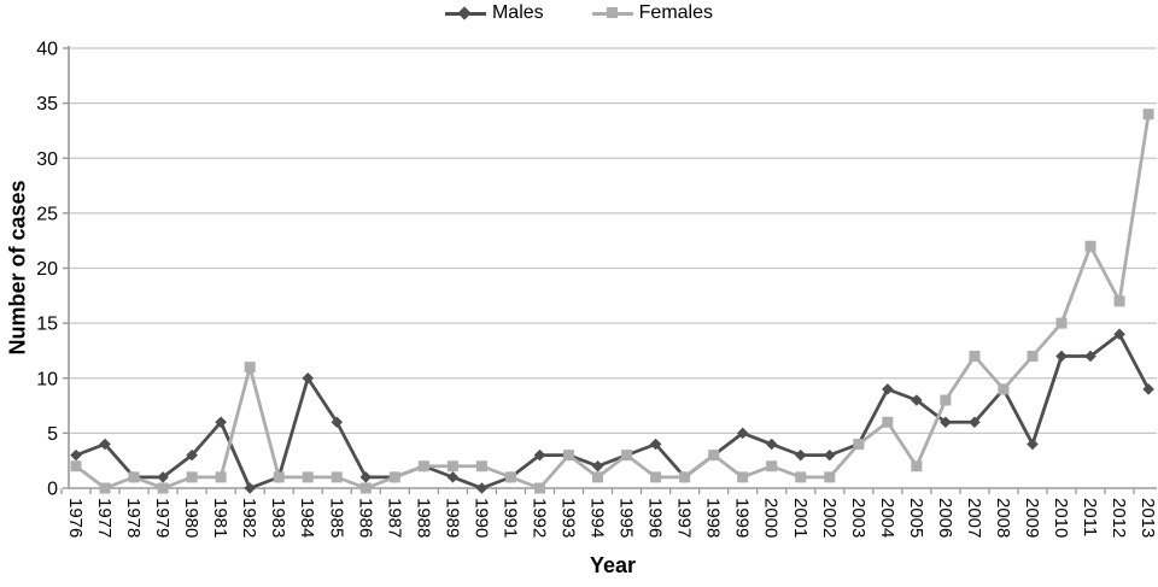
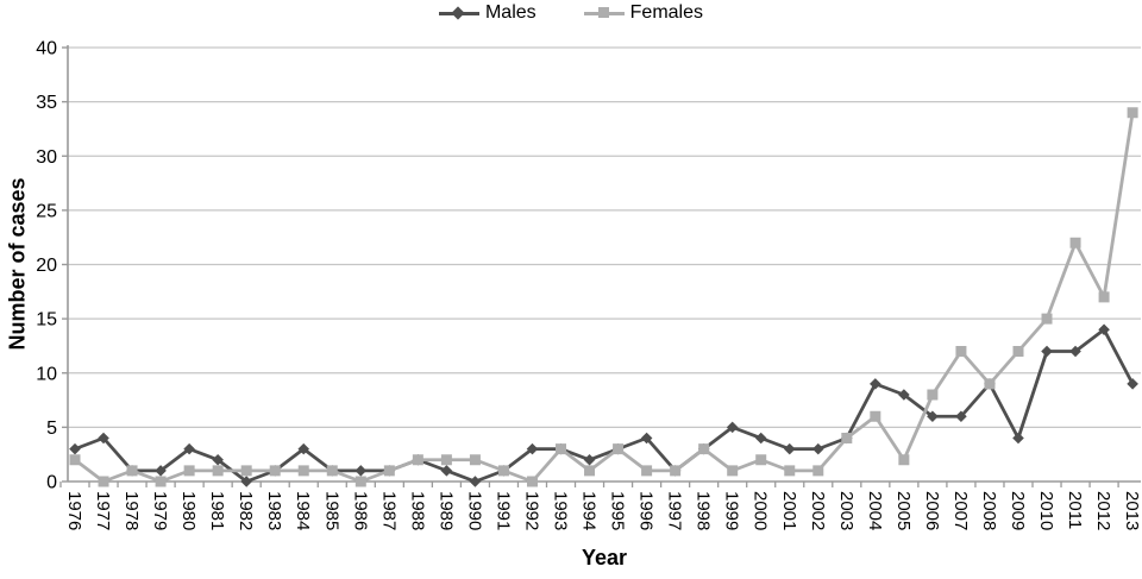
Males/1981: 6 -> 2
Females/1982: 11 -> 1
Males/1984: 10 -> 3
Males/1985: 6 -> 1
